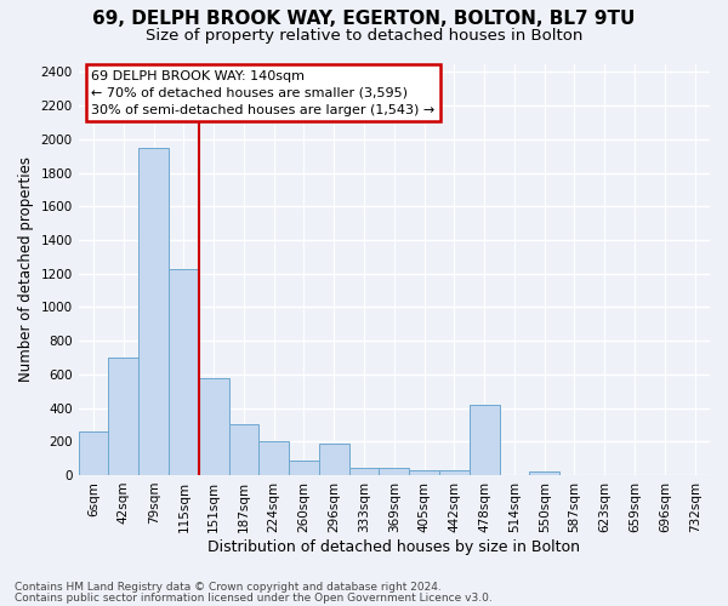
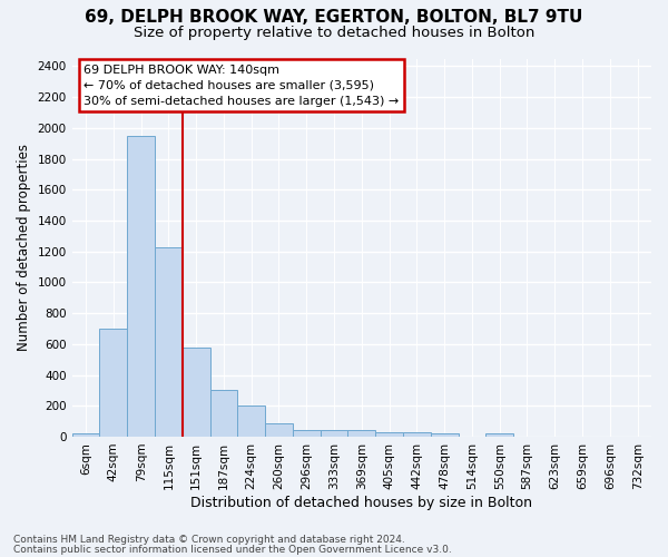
6sqm: 260 -> 20
296sqm: 190 -> 40
478sqm: 420 -> 20
